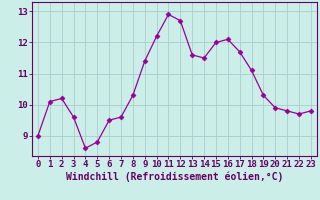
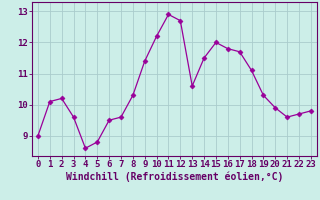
13: 11.6 -> 10.6
16: 12.1 -> 11.8
21: 9.8 -> 9.6
